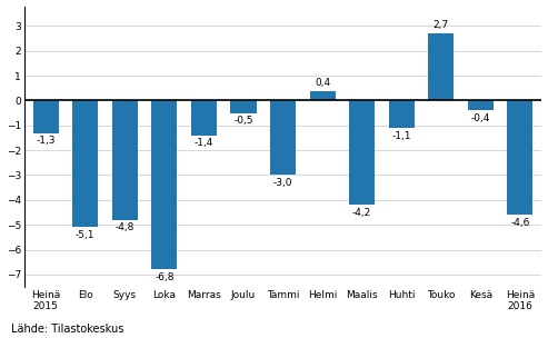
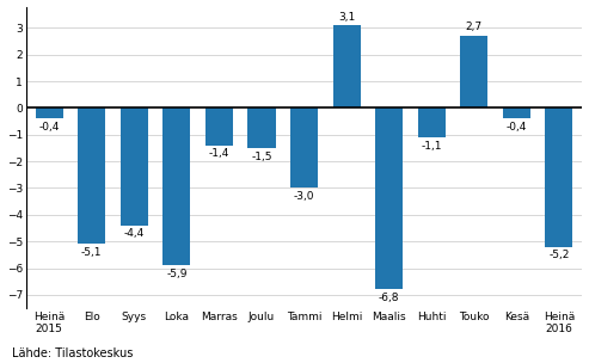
Heinä 2015: -1,3 -> -0,4
Syys: -4,8 -> -4,4
Loka: -6,8 -> -5,9
Joulu: -0,5 -> -1,5
Helmi: 0,4 -> 3,1
Maalis: -4,2 -> -6,8
Heinä 2016: -4,6 -> -5,2
